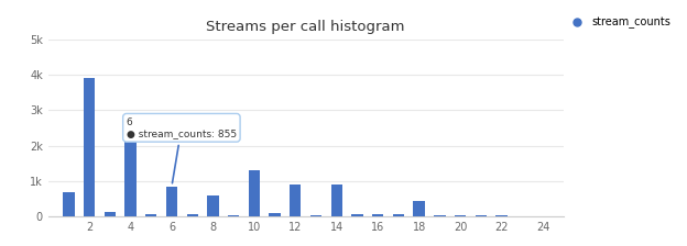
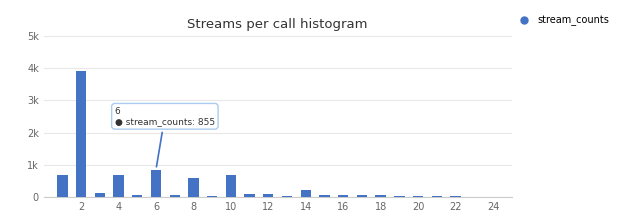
4: 2.10k -> 0.70k
10: 1.30k -> 0.70k
12: 0.90k -> 0.10k
14: 0.90k -> 0.23k
18: 0.45k -> 0.06k
